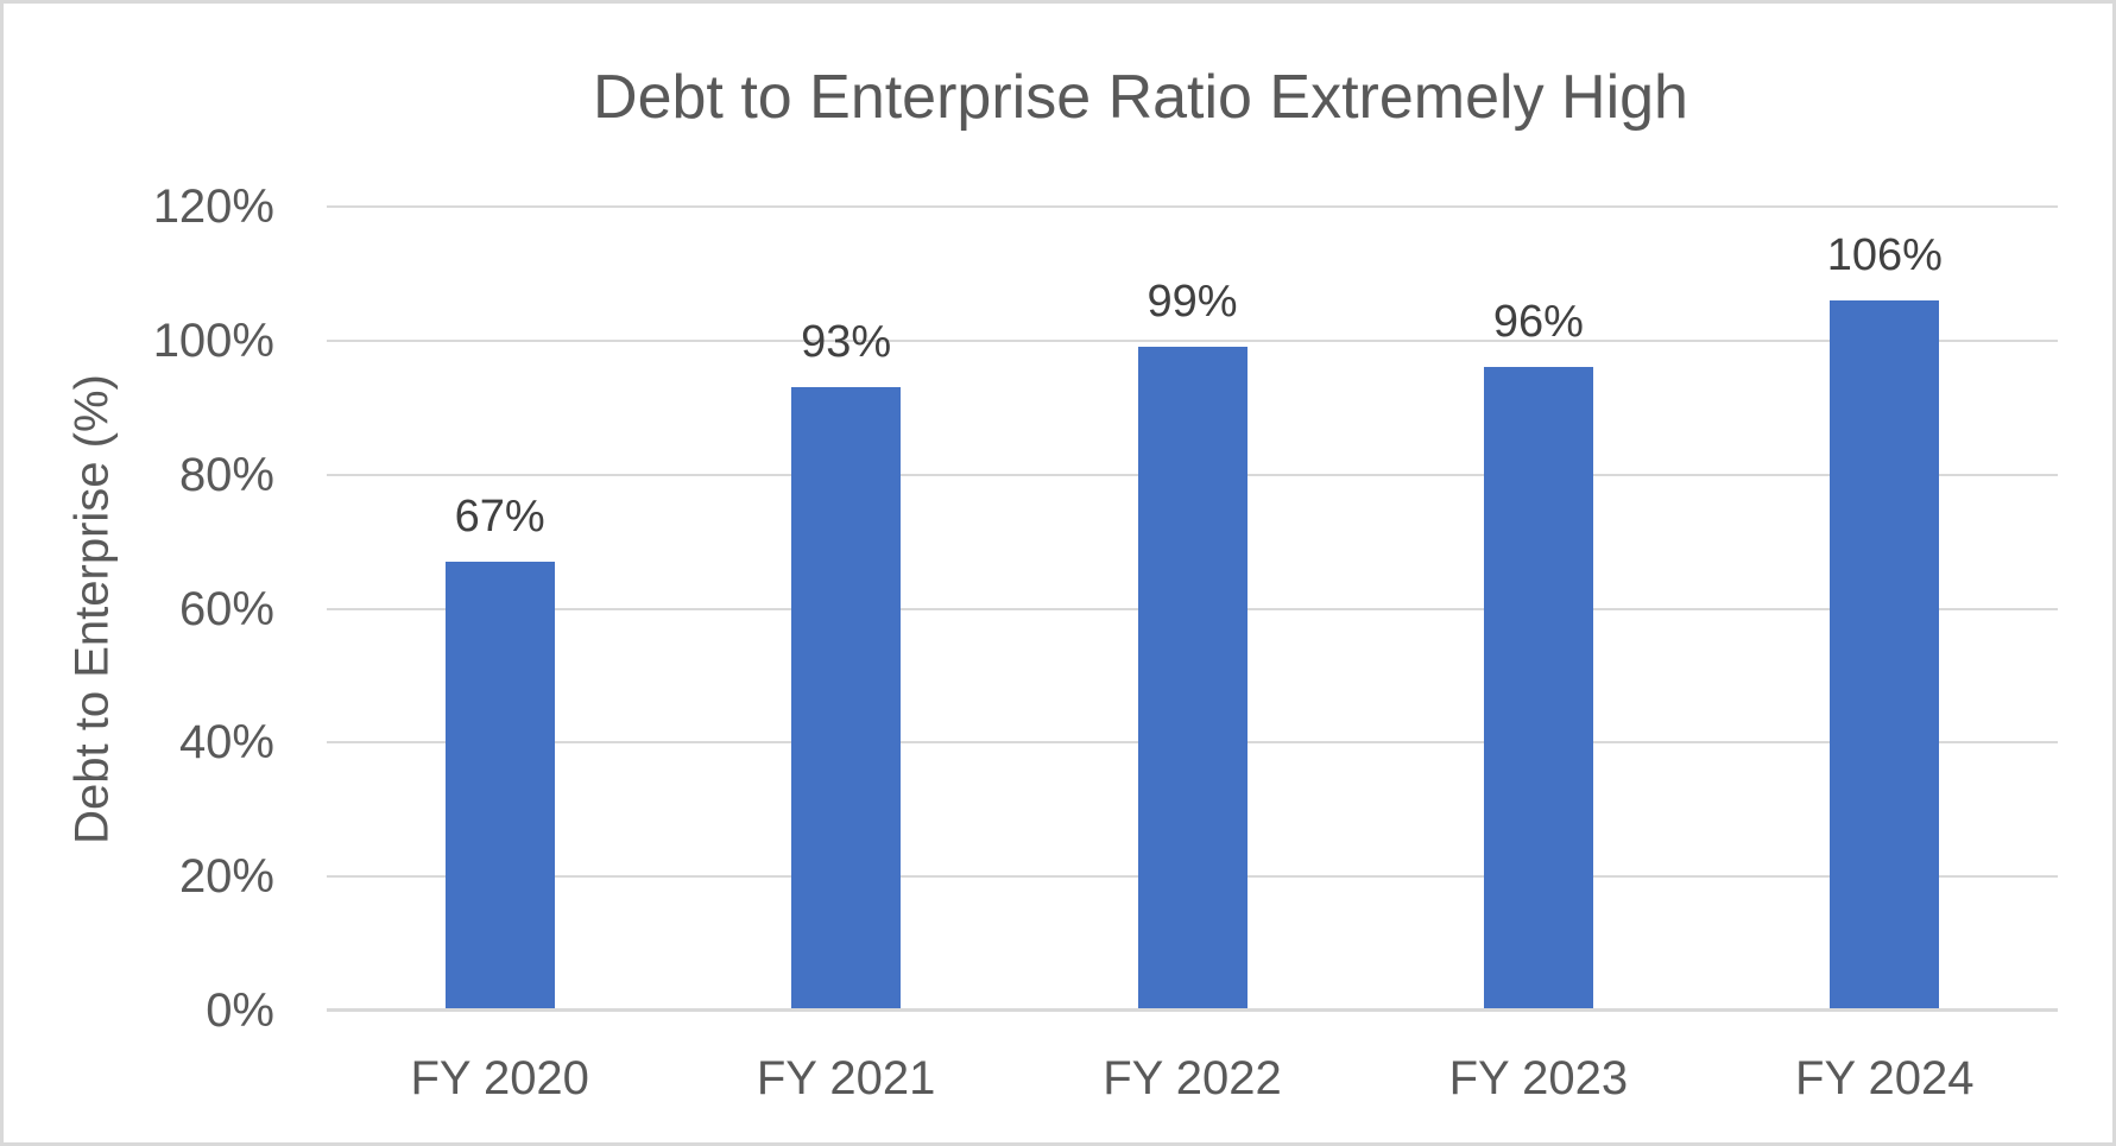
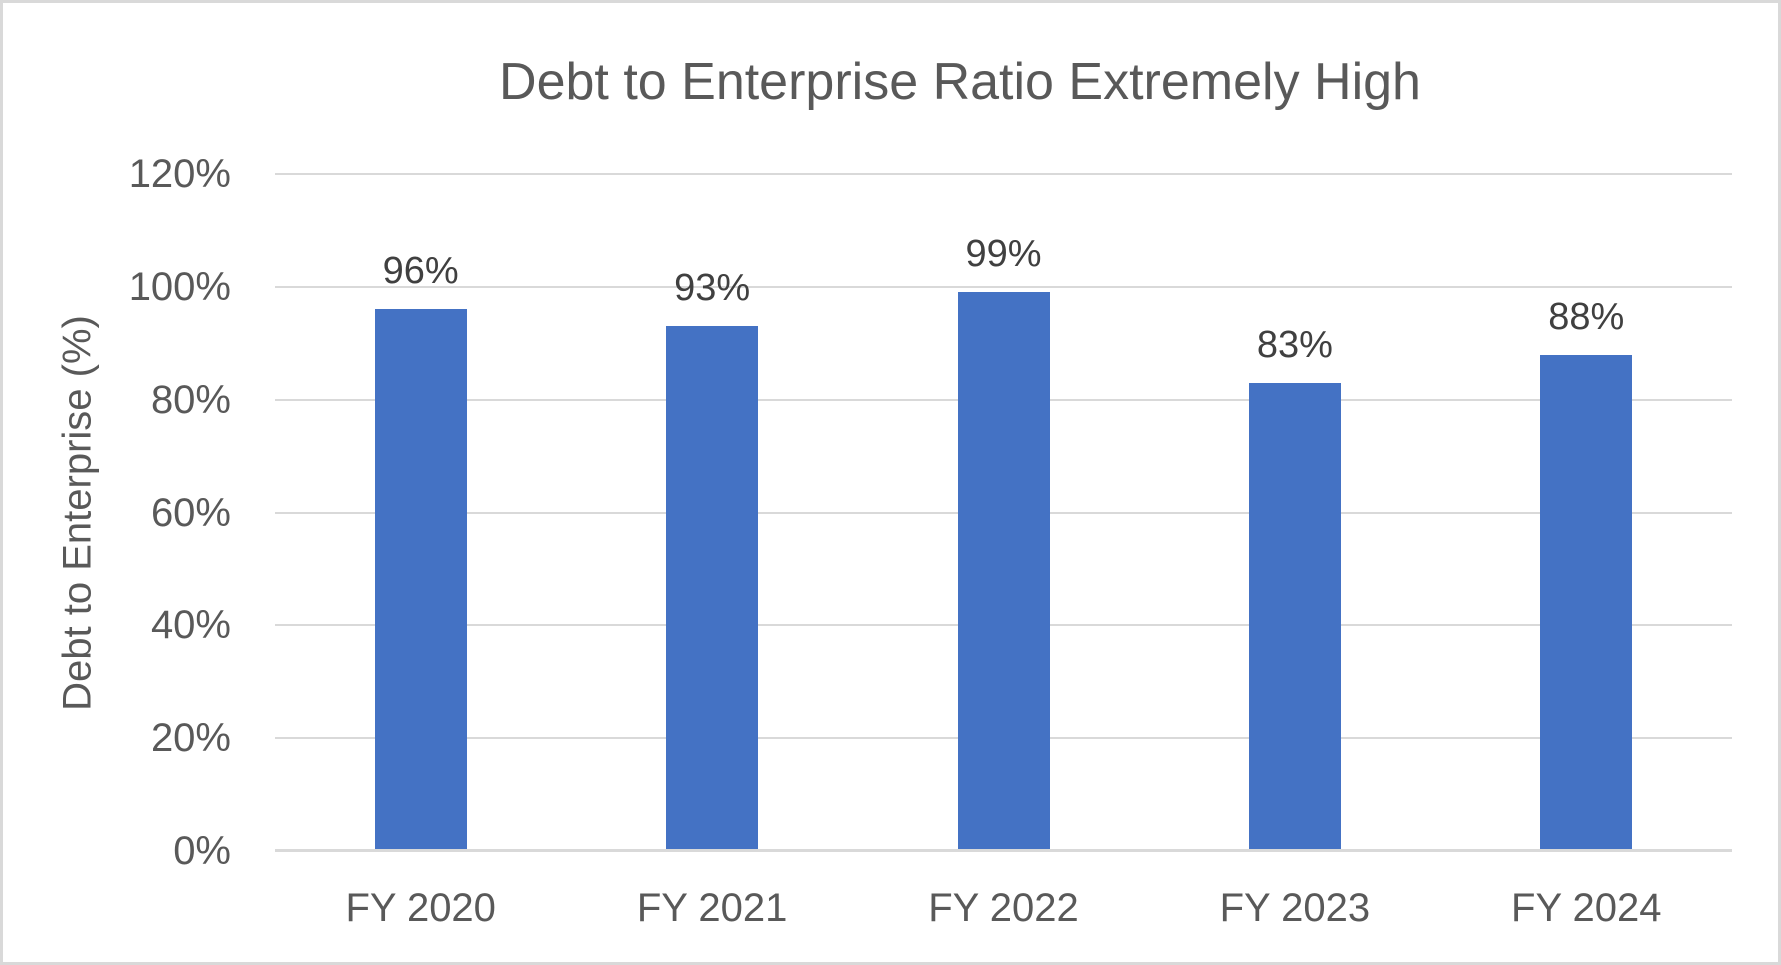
FY 2020: 67% -> 96%
FY 2023: 96% -> 83%
FY 2024: 106% -> 88%
